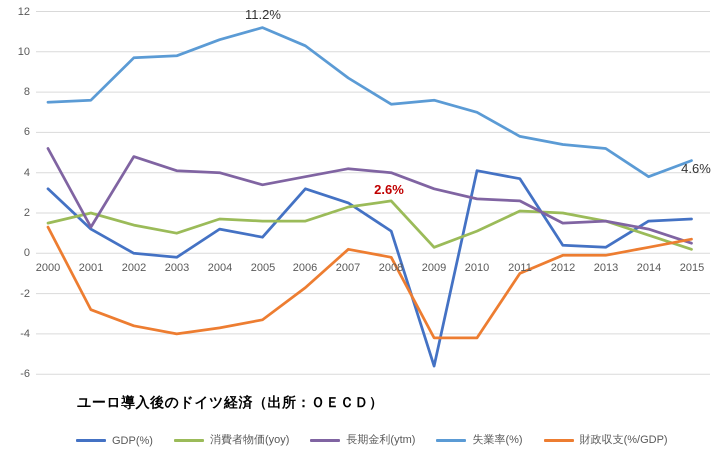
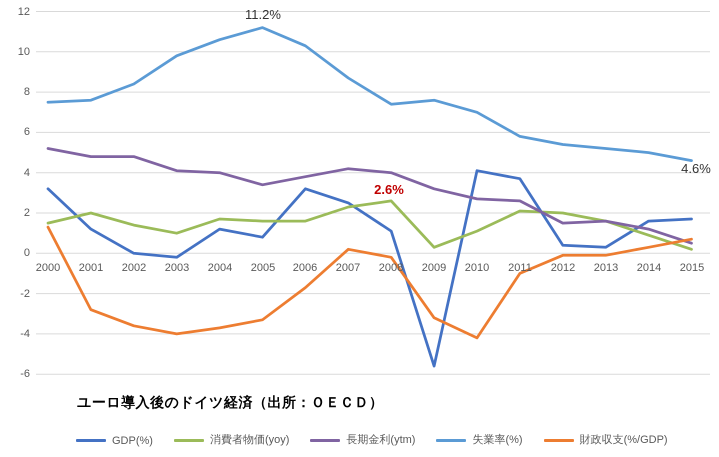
長期金利(ytm)/2001: 1.3 -> 4.8
失業率(%)/2002: 9.7 -> 8.4
財政収支(%/GDP)/2009: -4.2 -> -3.2
失業率(%)/2014: 3.8 -> 5.0
